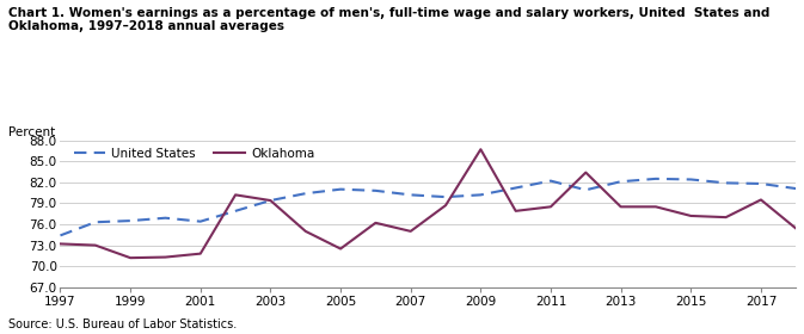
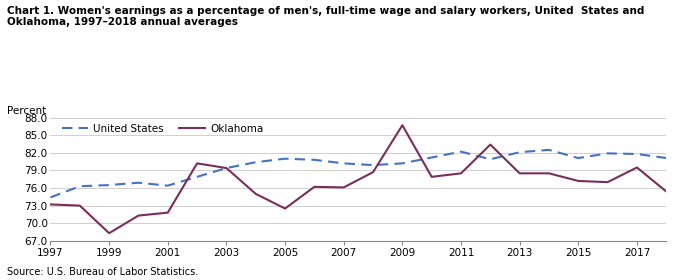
Oklahoma/1999: 71.2 -> 68.3
Oklahoma/2007: 75.0 -> 76.1
United States/2015: 82.4 -> 81.1
